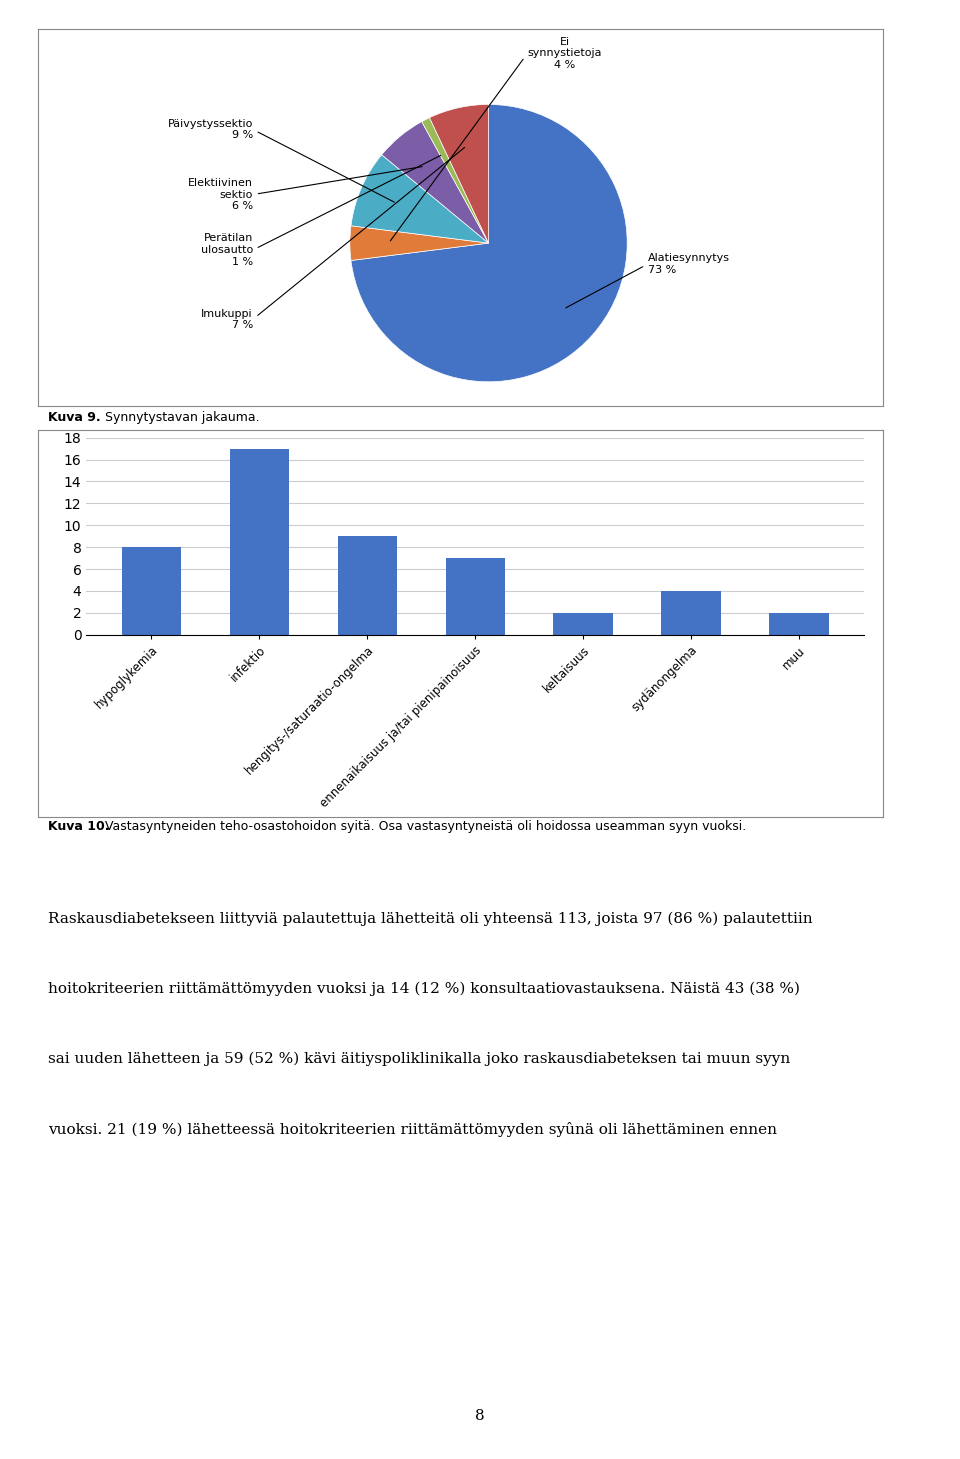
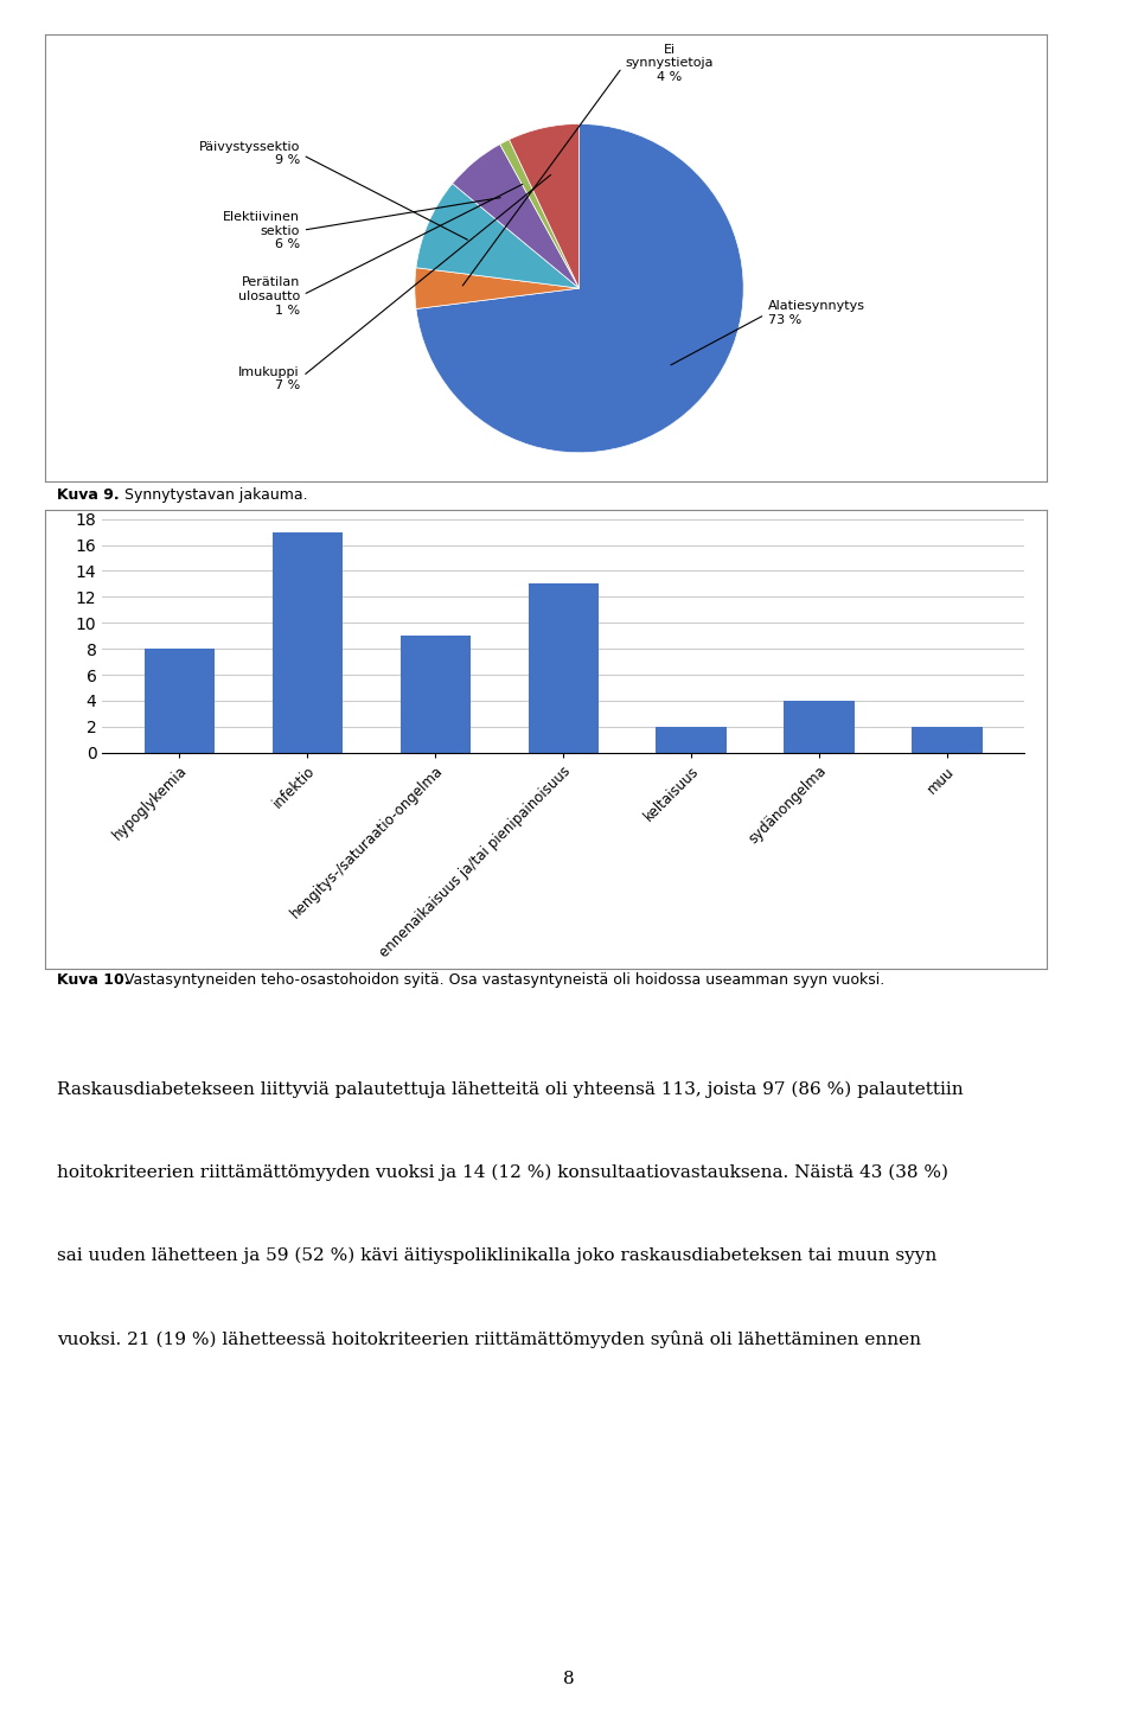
ennenaikaisuus ja/tai pienipainoisuus: 7 -> 13
